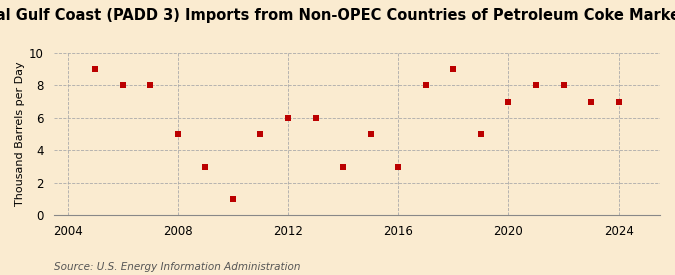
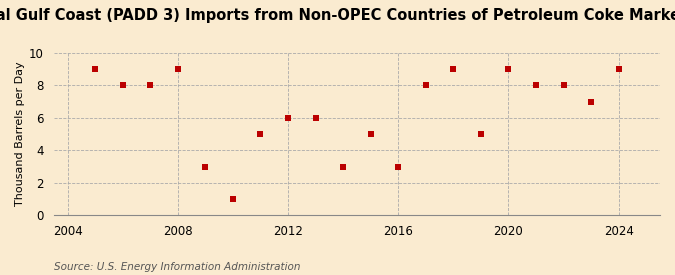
2008: 5 -> 9
2020: 7 -> 9
2024: 7 -> 9
